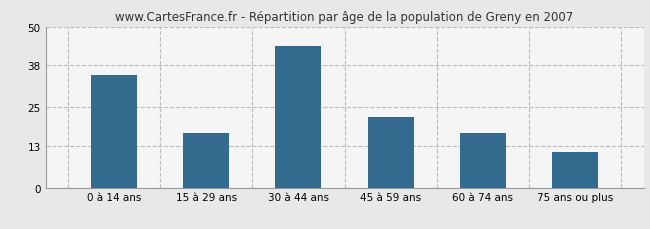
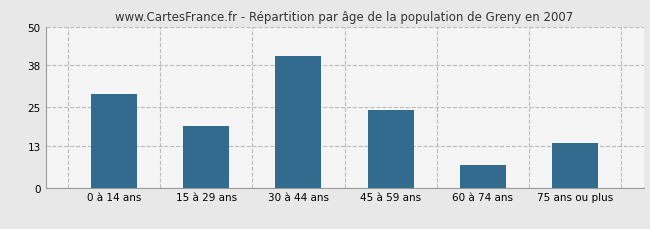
0 à 14 ans: 35 -> 29
15 à 29 ans: 17 -> 19
30 à 44 ans: 44 -> 41
45 à 59 ans: 22 -> 24
60 à 74 ans: 17 -> 7
75 ans ou plus: 11 -> 14
